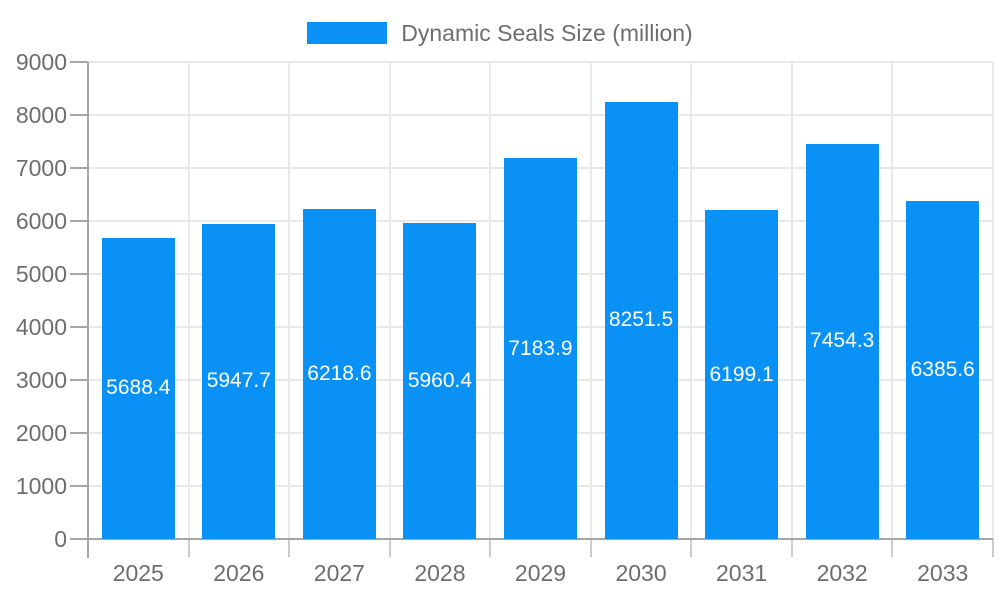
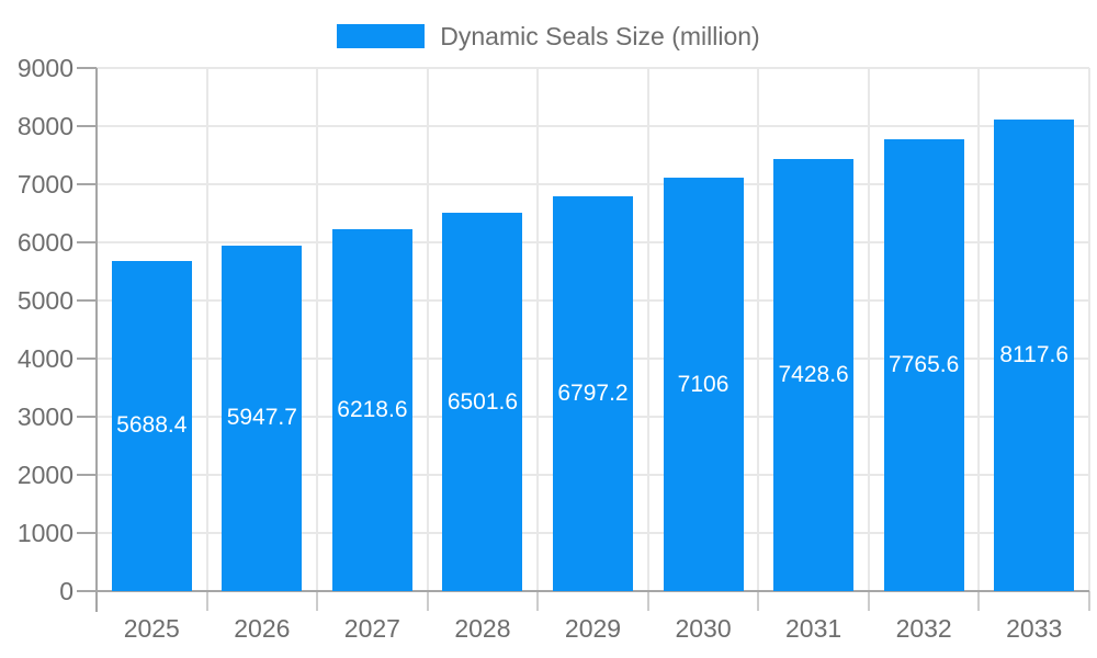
2028: 5960.4 -> 6501.6
2029: 7183.9 -> 6797.2
2030: 8251.5 -> 7106
2031: 6199.1 -> 7428.6
2032: 7454.3 -> 7765.6
2033: 6385.6 -> 8117.6
